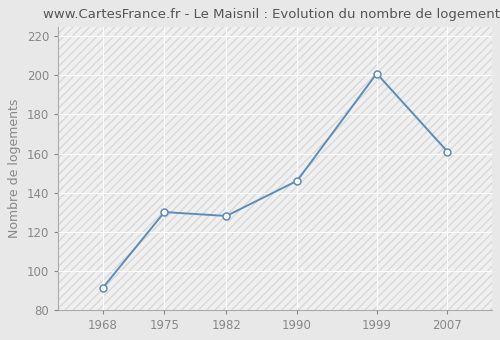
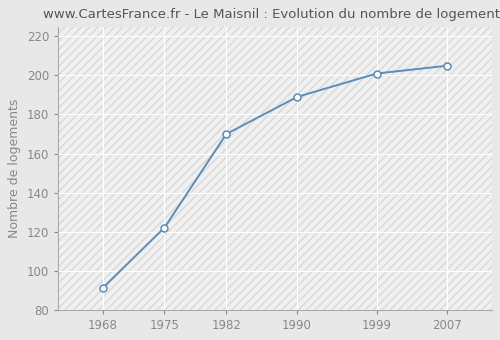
1975: 130 -> 122
1982: 128 -> 170
1990: 146 -> 189
2007: 161 -> 205
